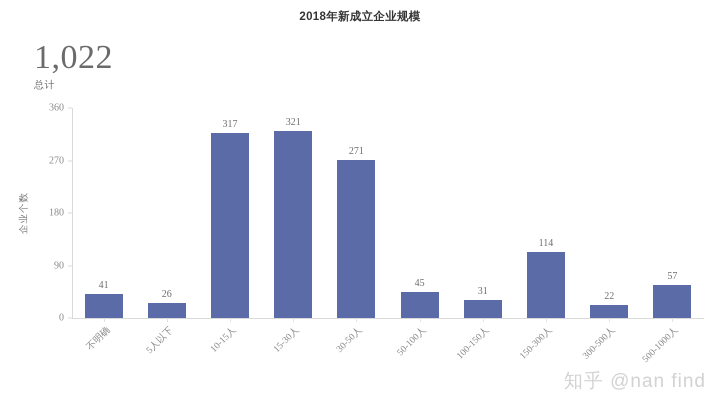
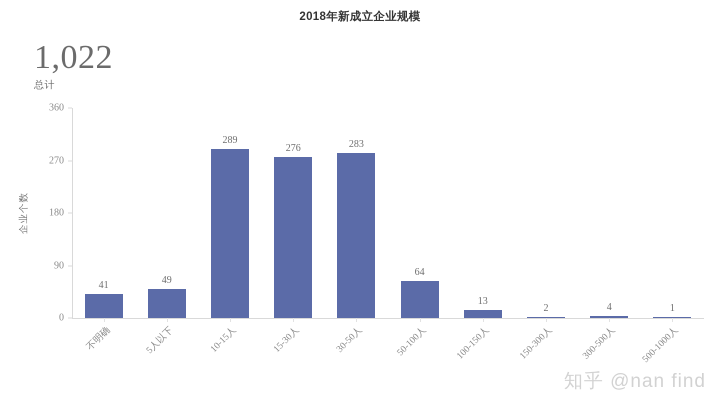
5人以下: 26 -> 49
10-15人: 317 -> 289
15-30人: 321 -> 276
30-50人: 271 -> 283
50-100人: 45 -> 64
100-150人: 31 -> 13
150-300人: 114 -> 2
300-500人: 22 -> 4
500-1000人: 57 -> 1
